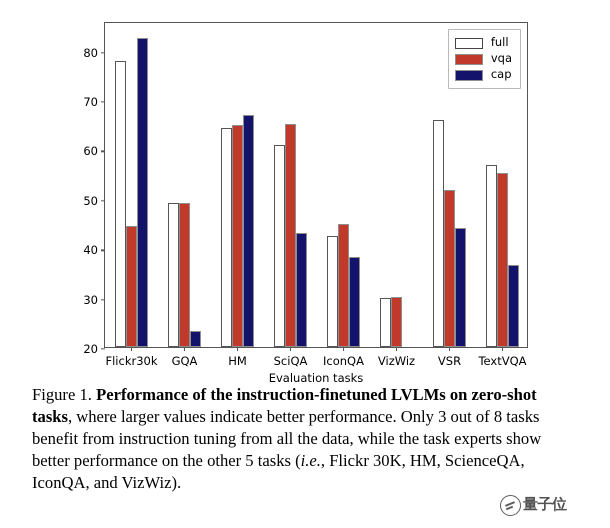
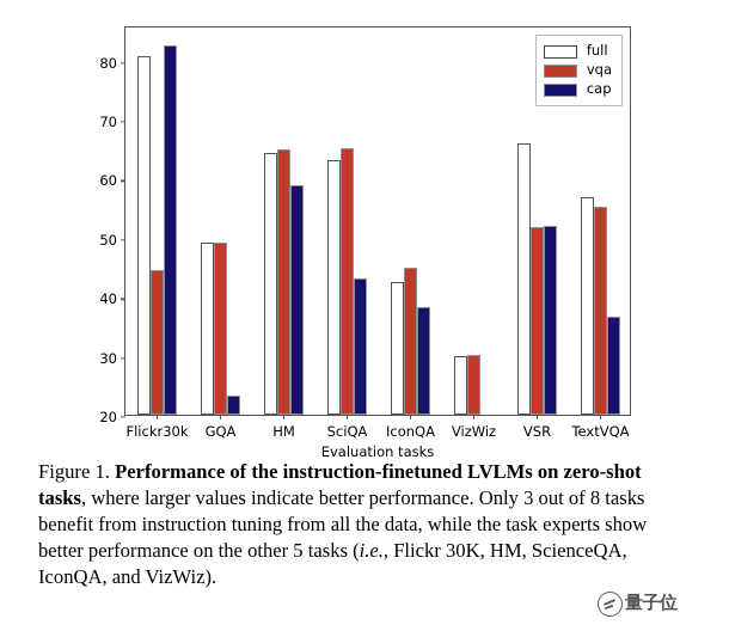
full/Flickr30k: 78 -> 81
cap/HM: 67 -> 59
full/SciQA: 61 -> 63
cap/VSR: 44 -> 52
